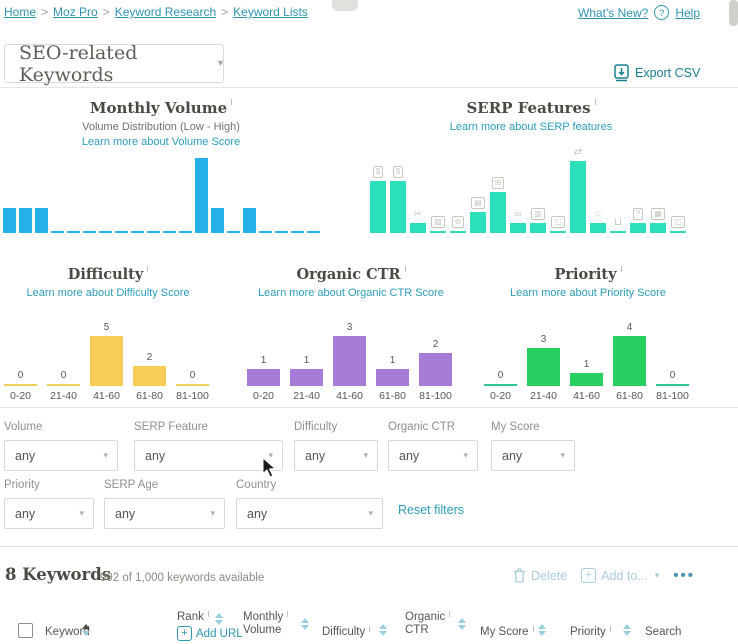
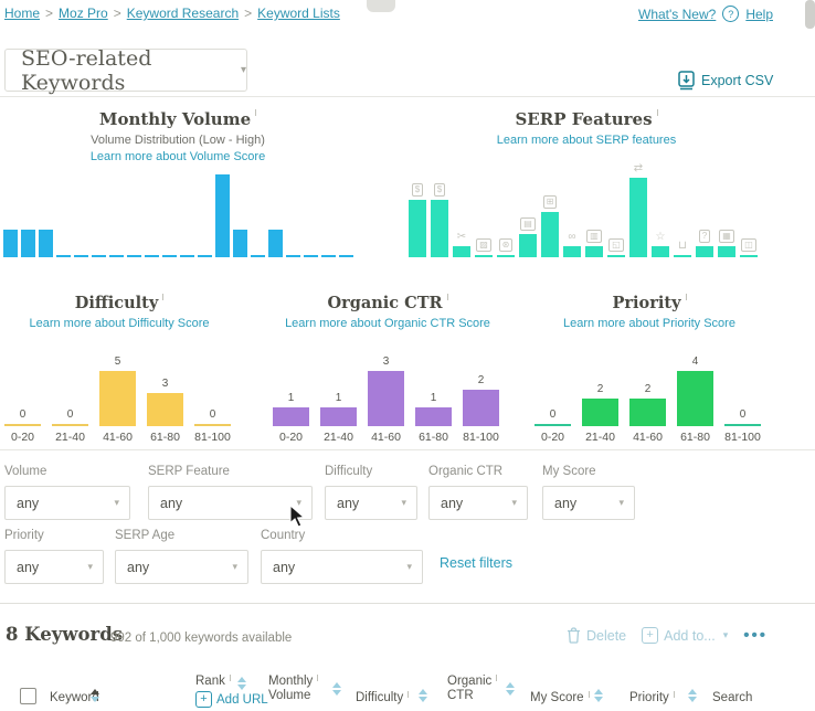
Difficulty/61-80: 2 -> 3
Priority/21-40: 3 -> 2
Priority/41-60: 1 -> 2
